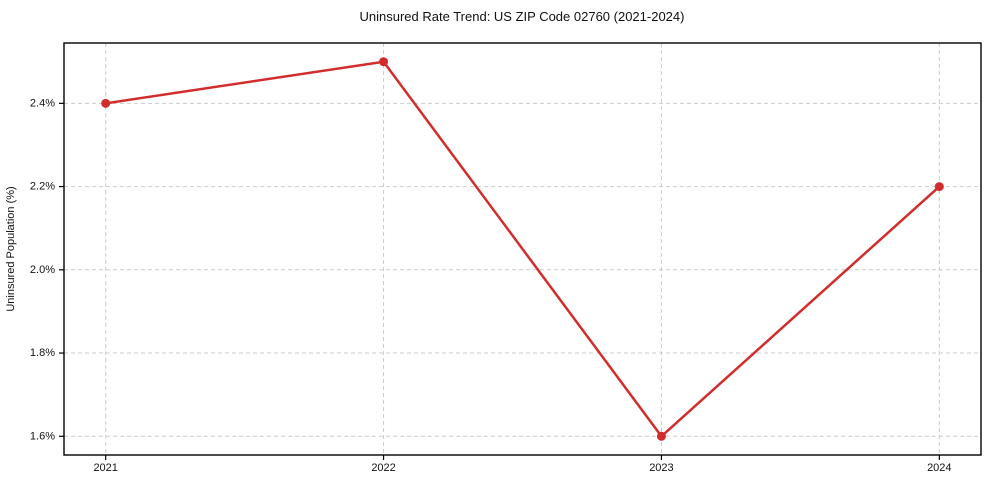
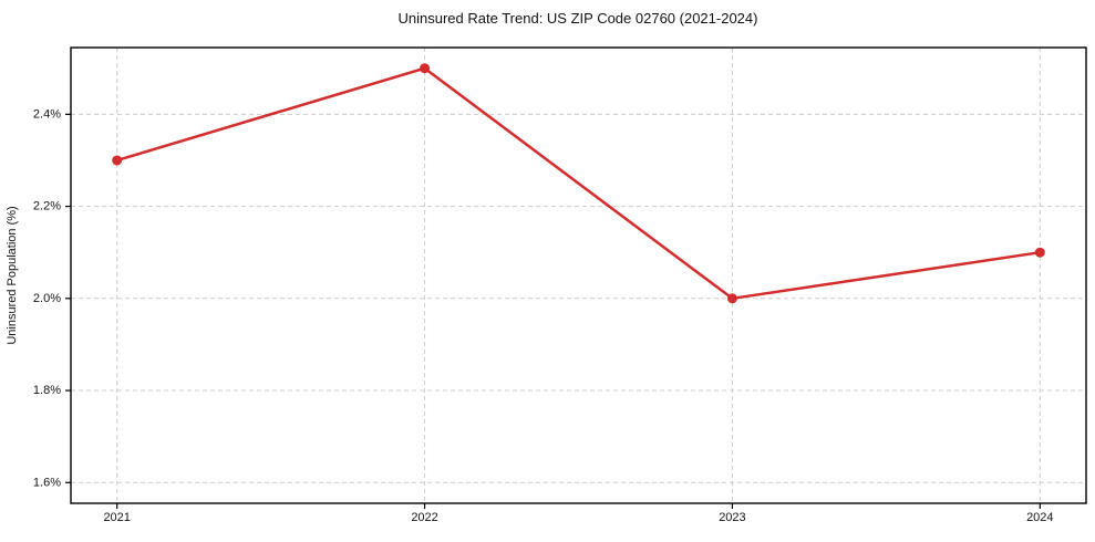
2021: 2.4% -> 2.3%
2023: 1.6% -> 2.0%
2024: 2.2% -> 2.1%
